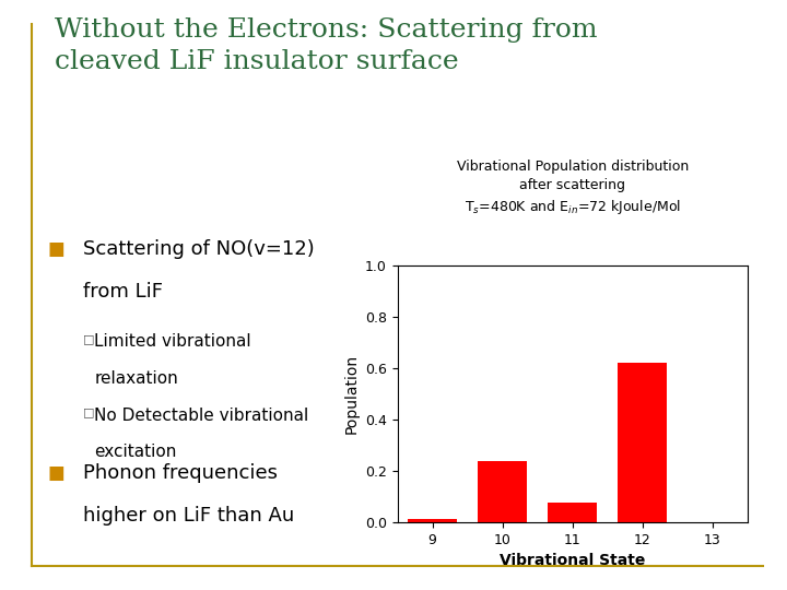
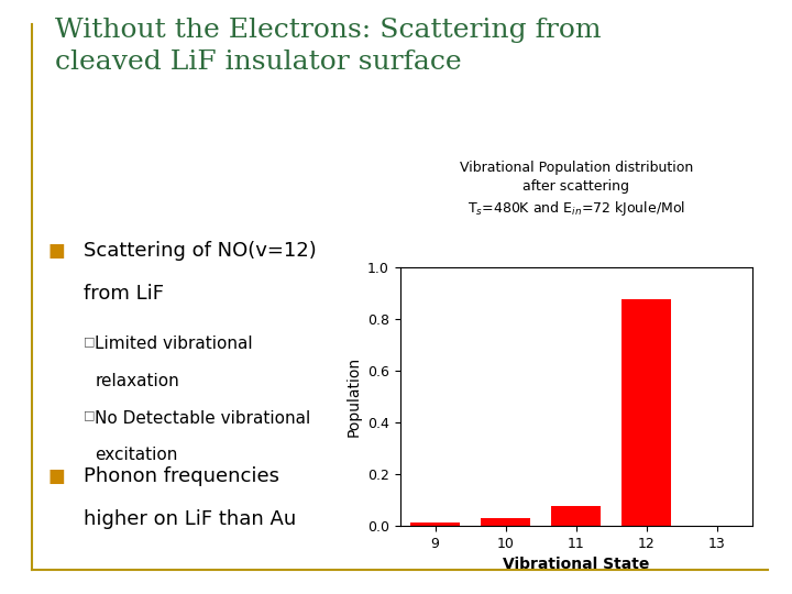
10: 0.240 -> 0.028
12: 0.620 -> 0.875
